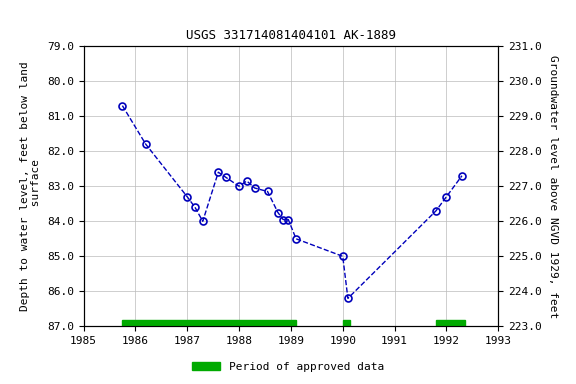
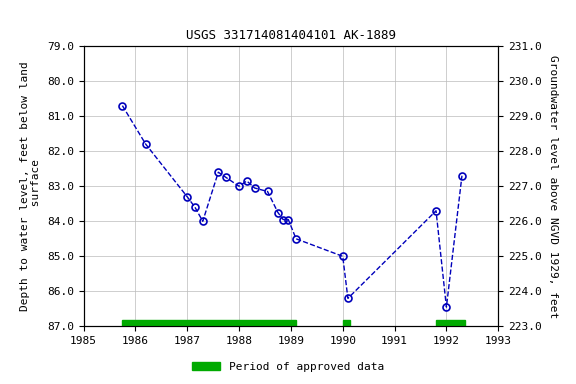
1992: 83.30 -> 86.45
